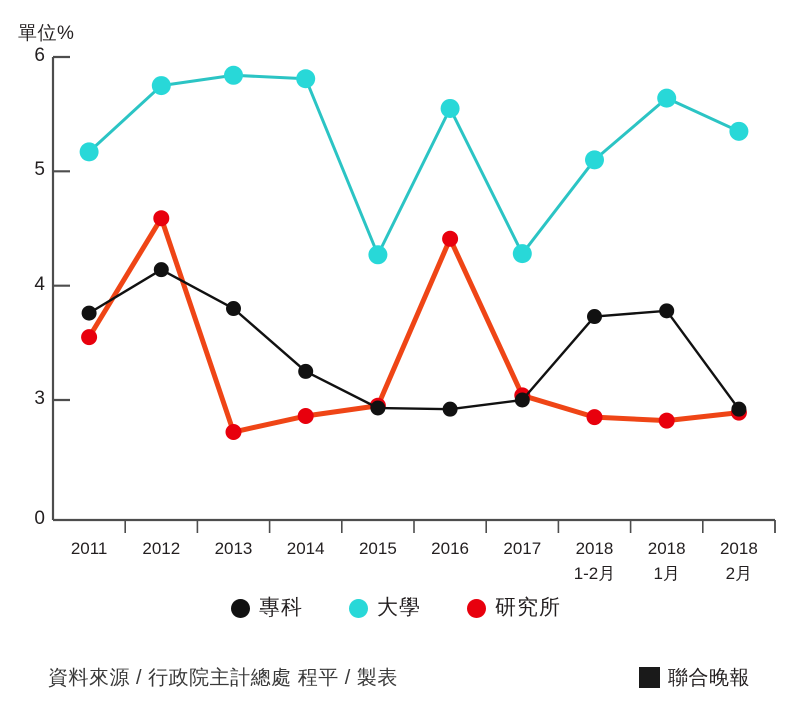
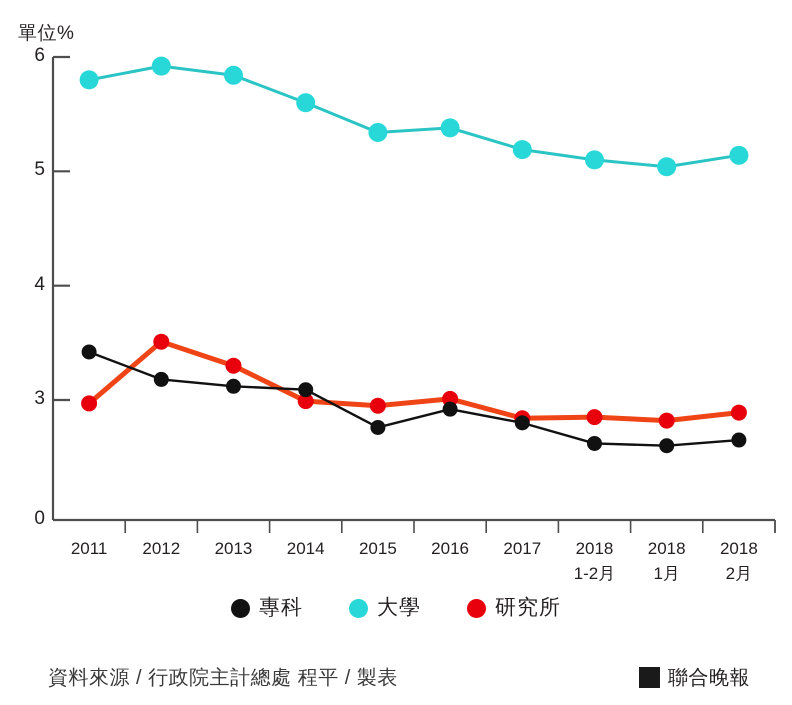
專科/2011: 3.76 -> 3.42
大學/2011: 5.17 -> 5.80
研究所/2011: 3.55 -> 2.97
專科/2012: 4.14 -> 3.18
大學/2012: 5.75 -> 5.92
研究所/2012: 4.59 -> 3.51
專科/2013: 3.80 -> 3.12
研究所/2013: 2.72 -> 3.30
專科/2014: 3.25 -> 3.09
大學/2014: 5.81 -> 5.60
研究所/2014: 2.86 -> 2.99
專科/2015: 2.93 -> 2.76
大學/2015: 4.27 -> 5.34
大學/2016: 5.55 -> 5.38
研究所/2016: 4.41 -> 3.01
專科/2017: 3.00 -> 2.80
大學/2017: 4.28 -> 5.19
研究所/2017: 3.04 -> 2.84
專科/2018 1-2月: 3.73 -> 2.62
專科/2018 1月: 3.78 -> 2.60
大學/2018 1月: 5.64 -> 5.04
專科/2018 2月: 2.92 -> 2.65
大學/2018 2月: 5.35 -> 5.14
